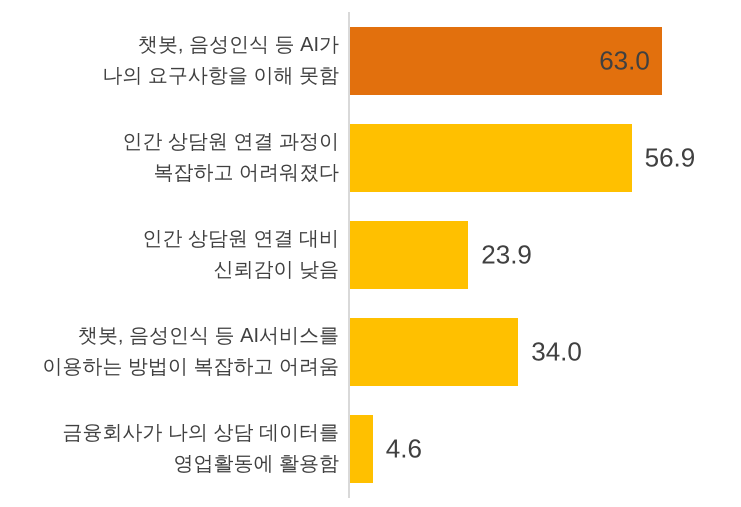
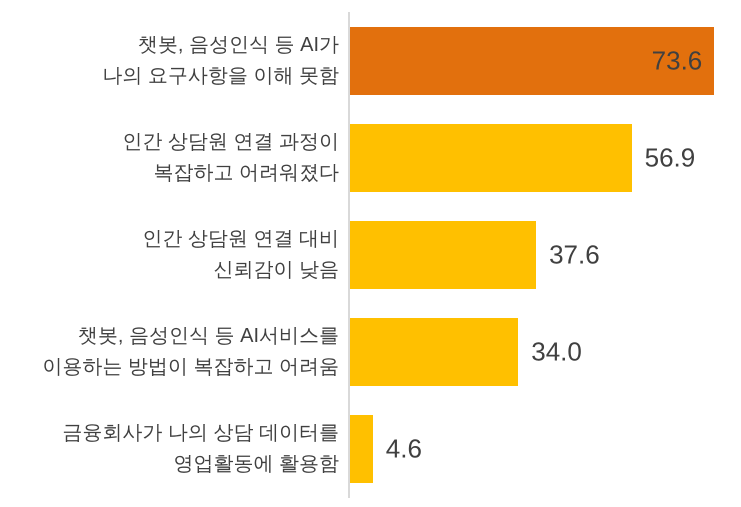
챗봇, 음성인식 등 AI가 나의 요구사항을 이해 못함: 63.0 -> 73.6
인간 상담원 연결 대비 신뢰감이 낮음: 23.9 -> 37.6
